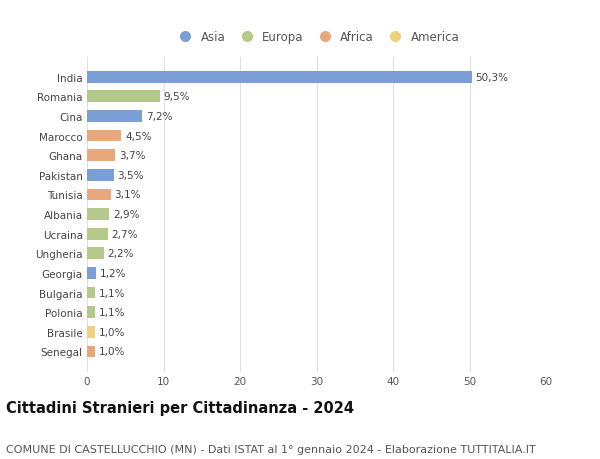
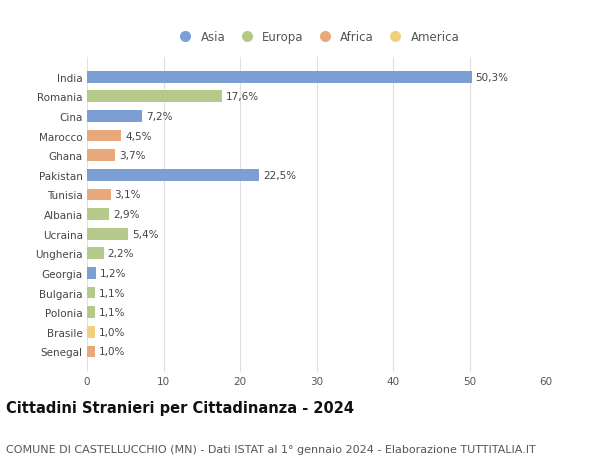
Romania: 9,5% -> 17,6%
Pakistan: 3,5% -> 22,5%
Ucraina: 2,7% -> 5,4%
